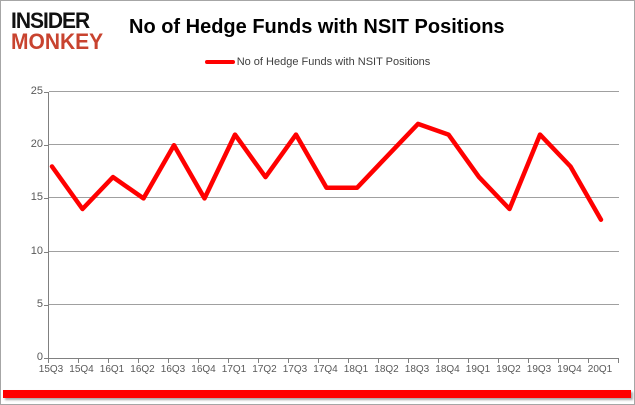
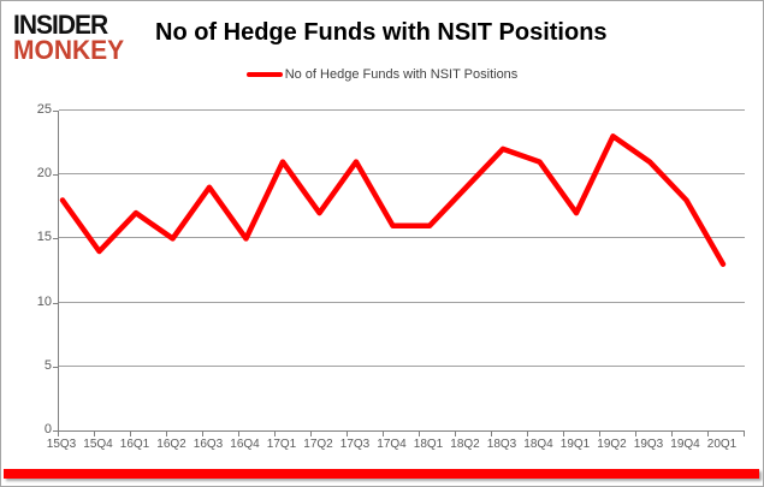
16Q3: 20 -> 19
19Q2: 14 -> 23
